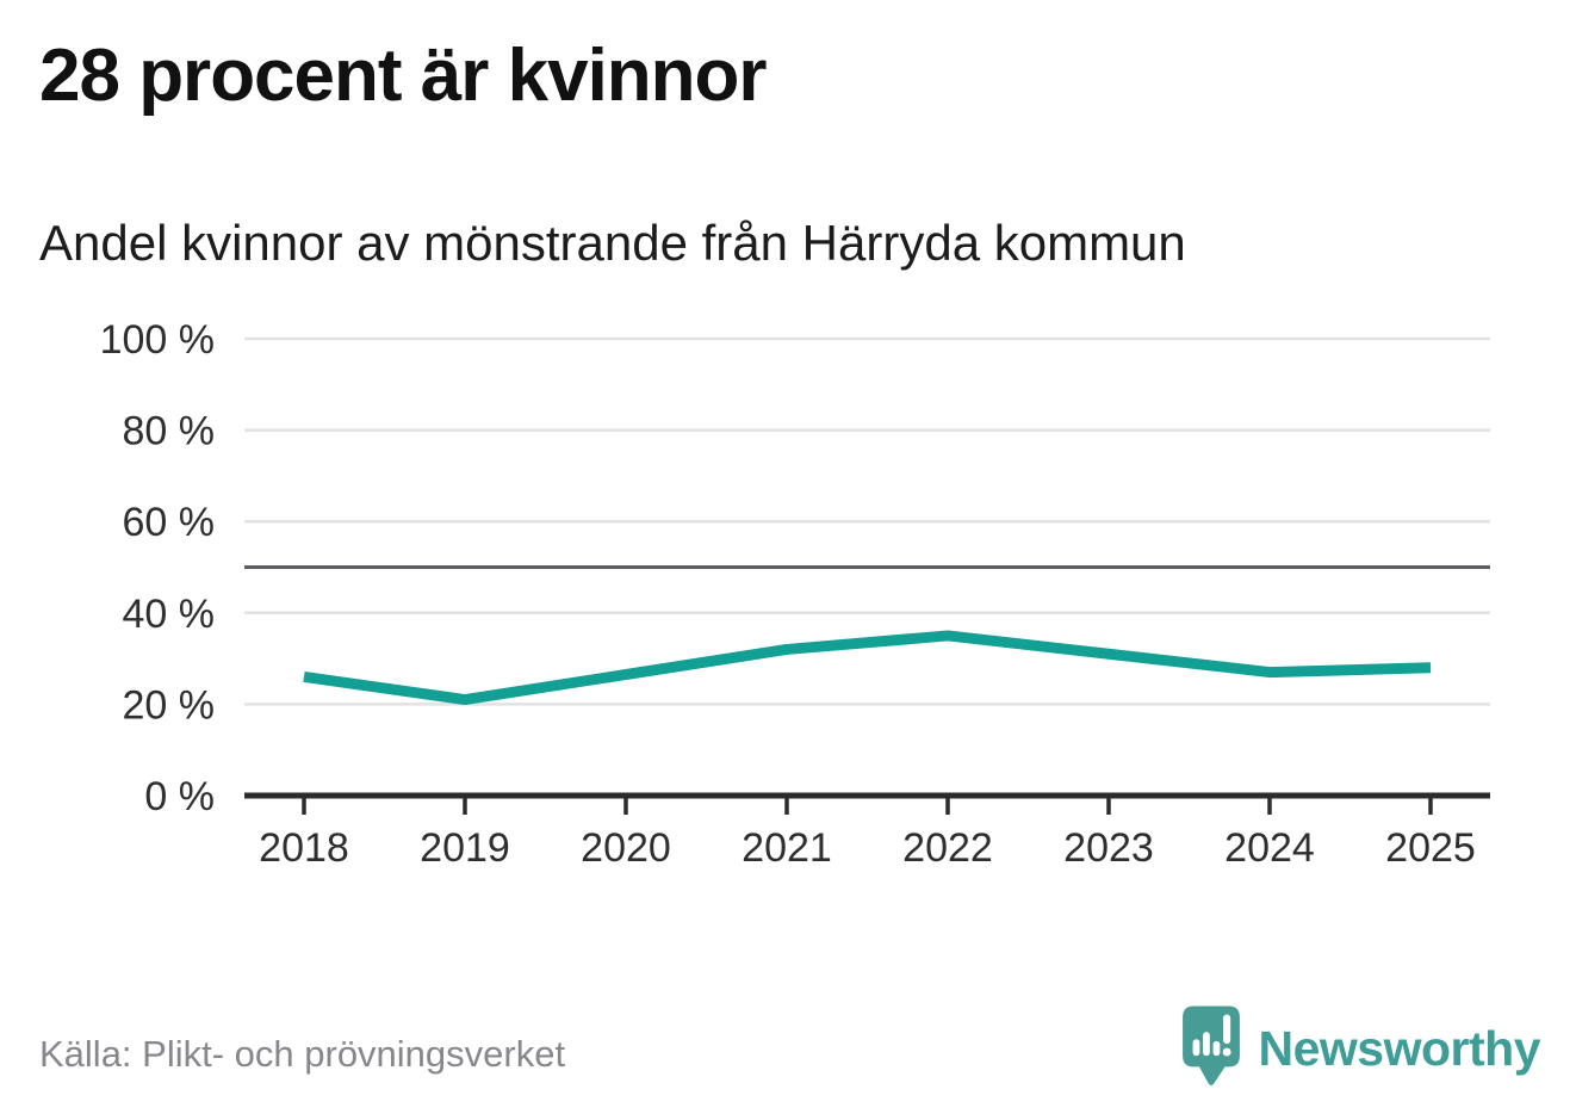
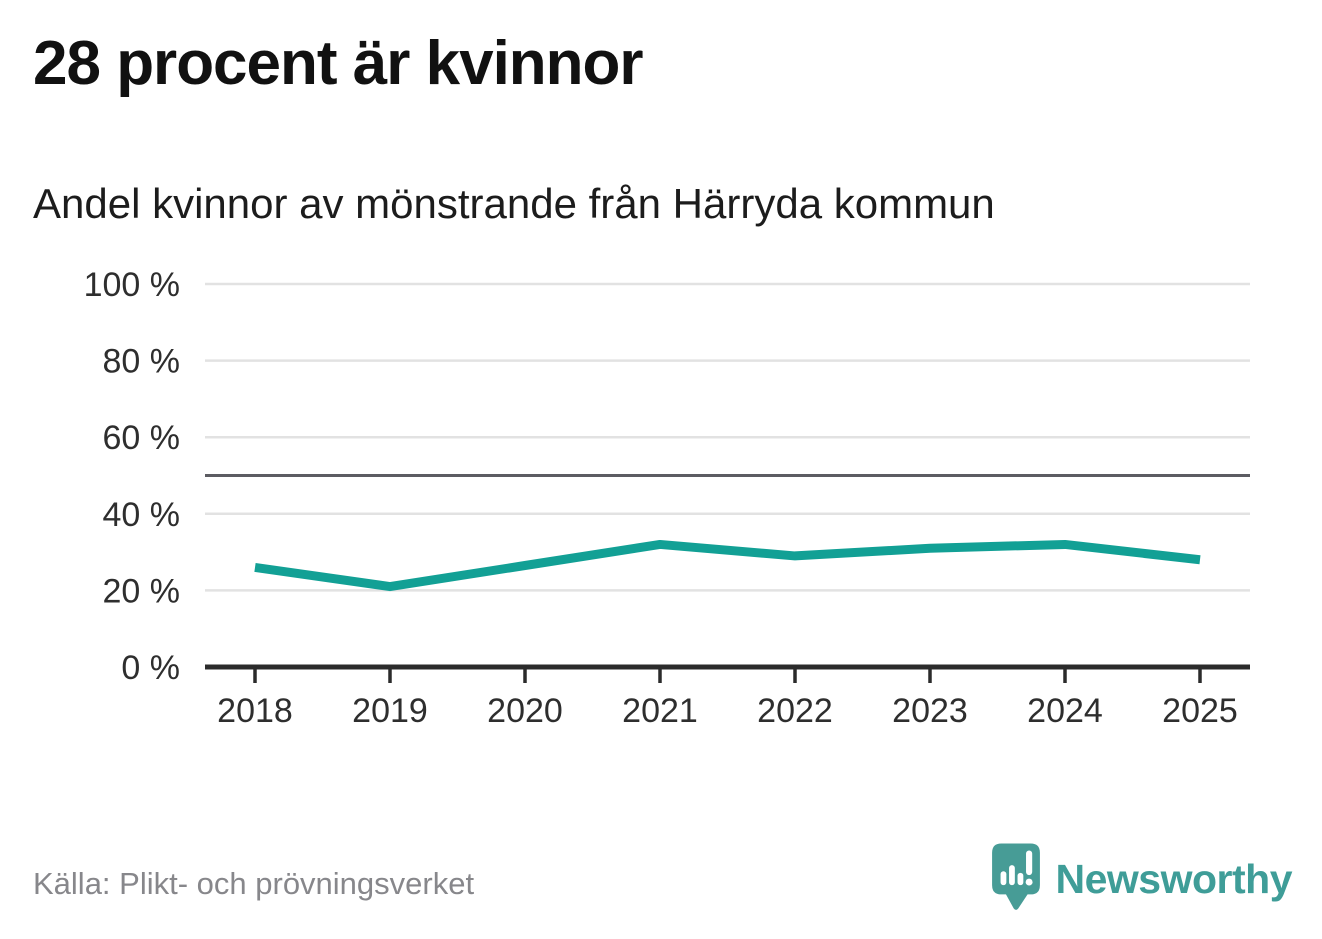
2022: 35% -> 29%
2024: 27% -> 32%
